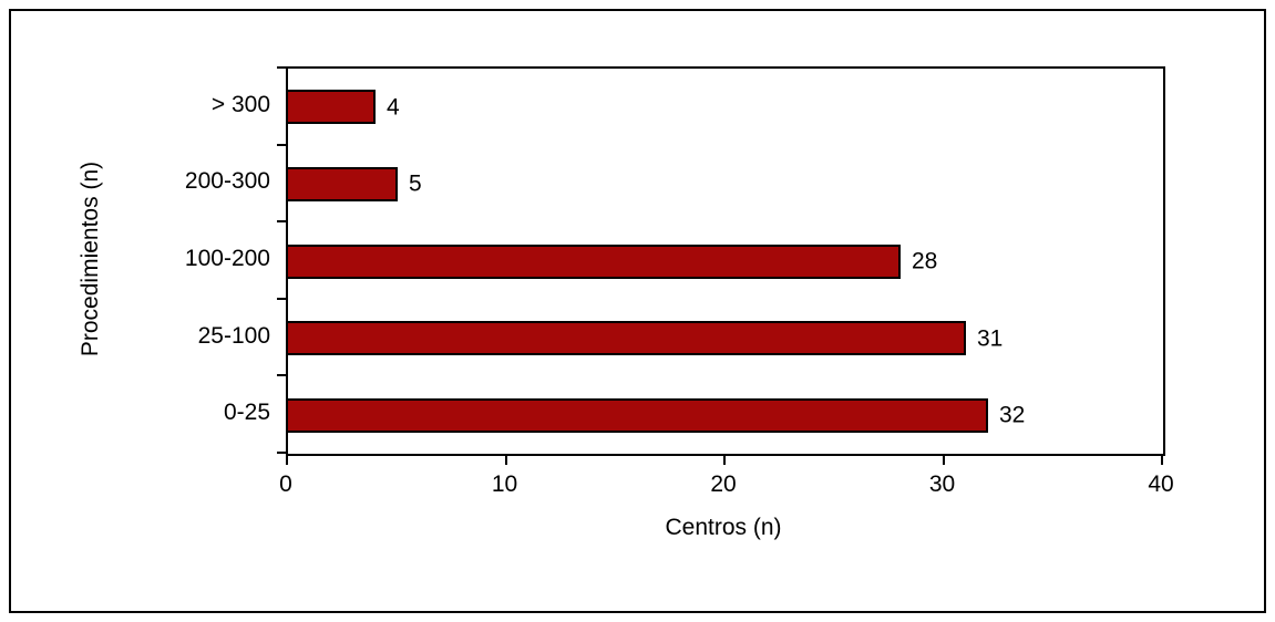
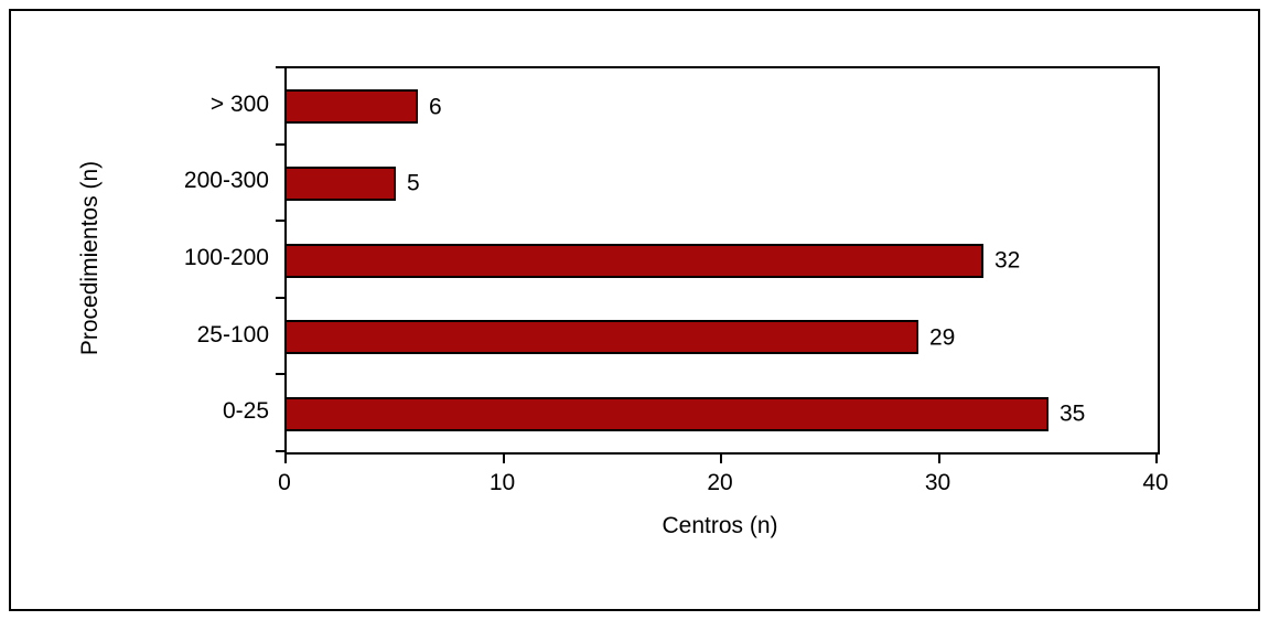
> 300: 4 -> 6
100-200: 28 -> 32
25-100: 31 -> 29
0-25: 32 -> 35
